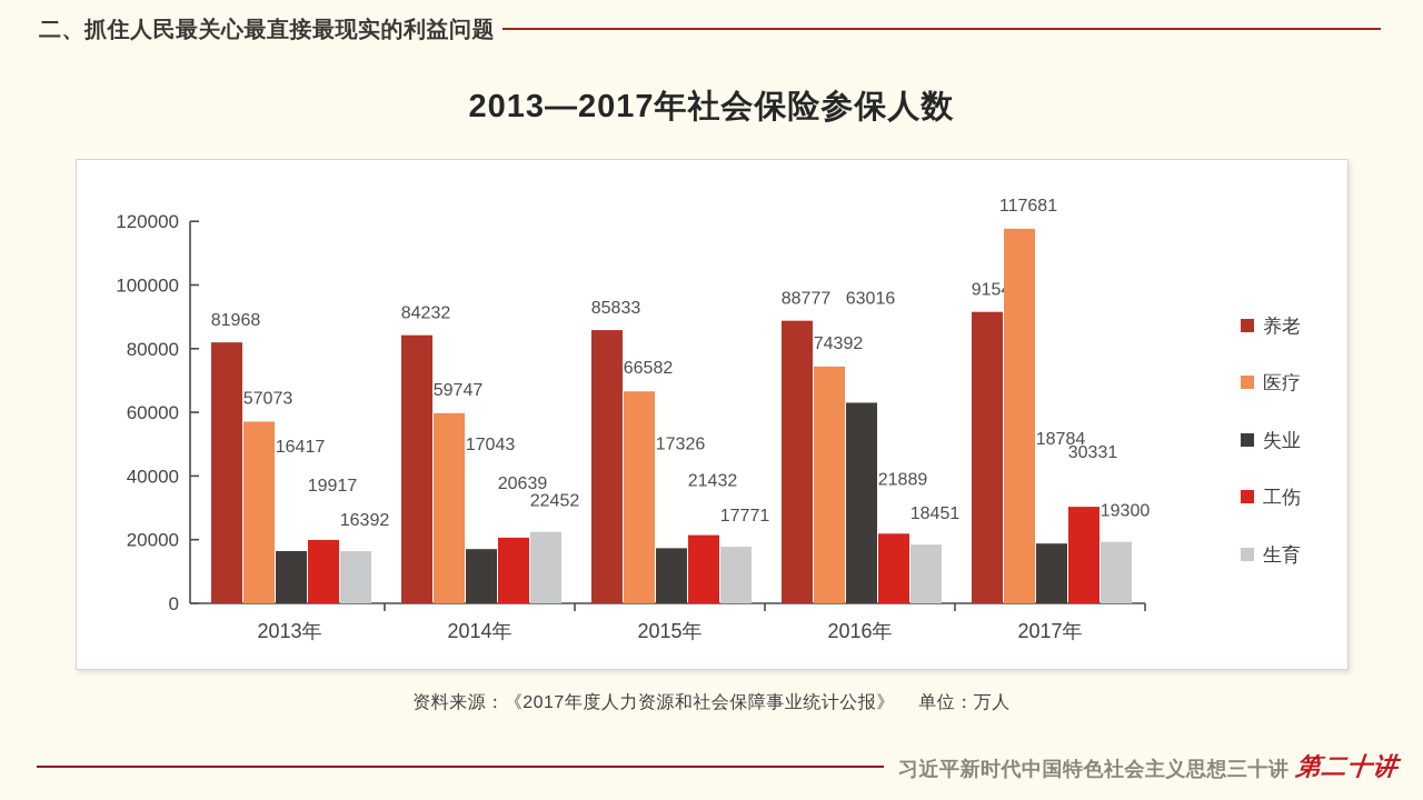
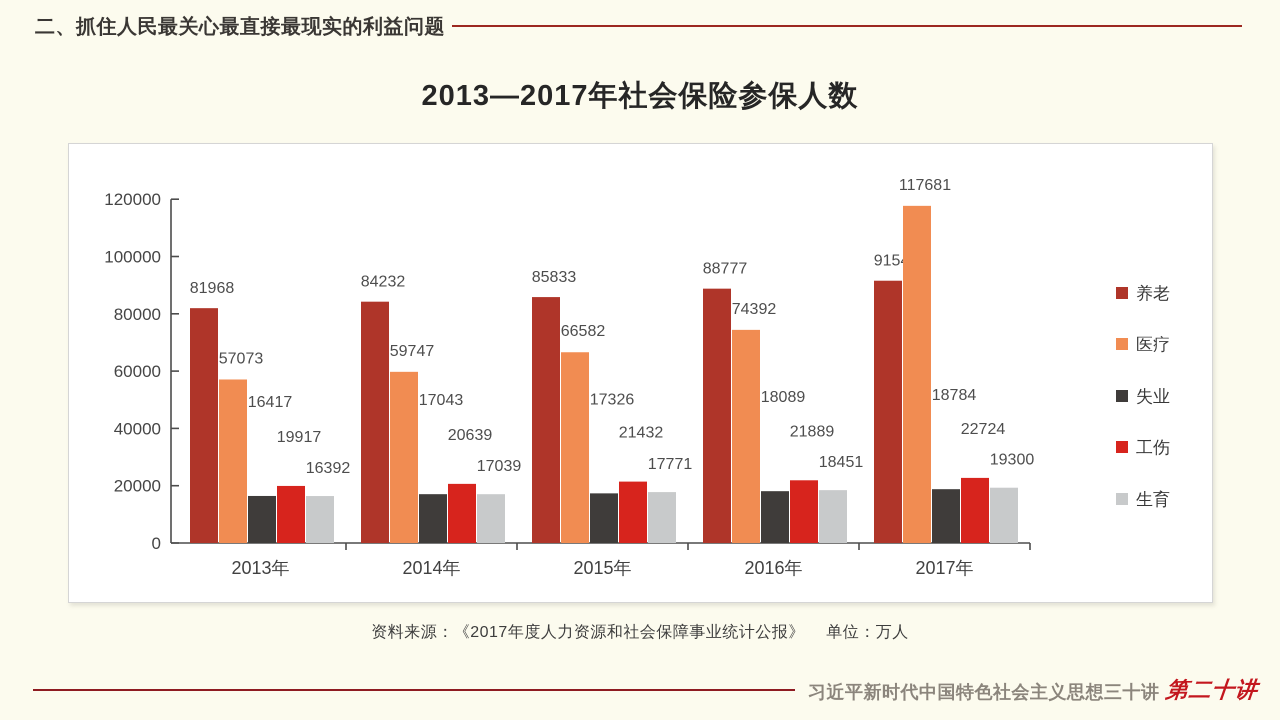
生育/2014年: 22452 -> 17039
失业/2016年: 63016 -> 18089
工伤/2017年: 30331 -> 22724
